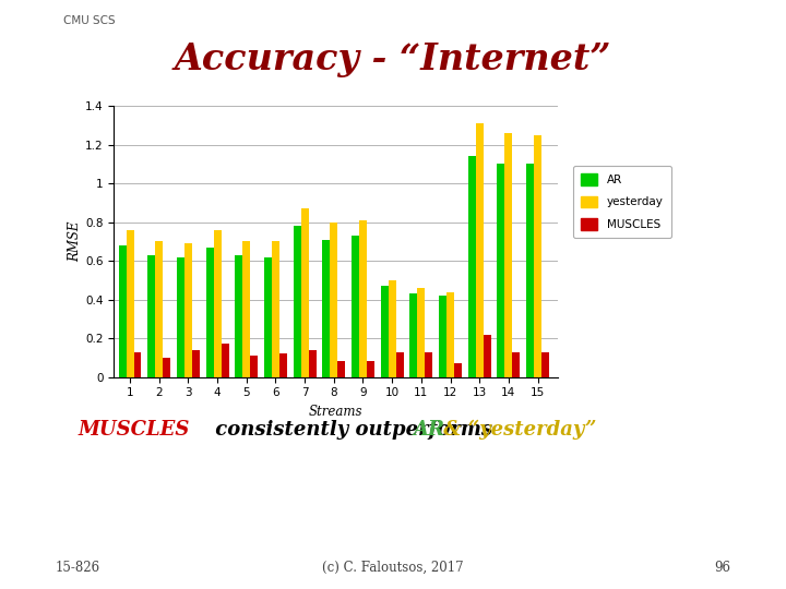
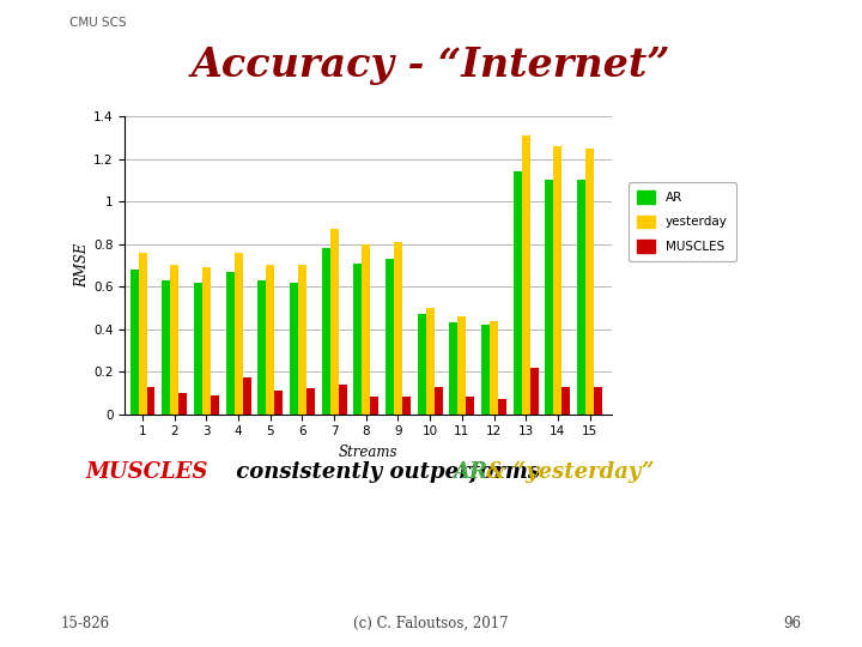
MUSCLES/3: 0.14 -> 0.09
MUSCLES/11: 0.13 -> 0.08
